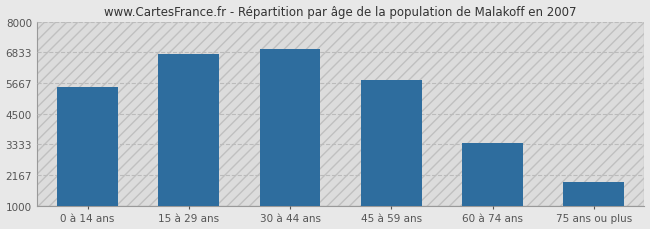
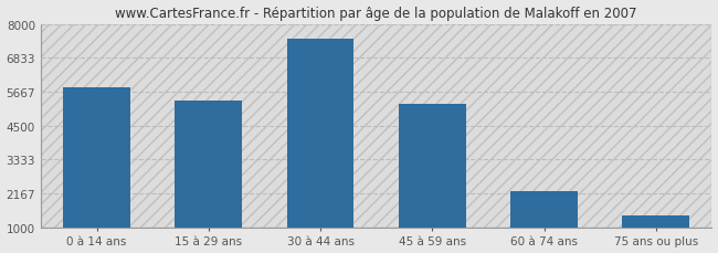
0 à 14 ans: 5530 -> 5800
15 à 29 ans: 6750 -> 5350
30 à 44 ans: 6950 -> 7500
45 à 59 ans: 5780 -> 5250
60 à 74 ans: 3370 -> 2250
75 ans ou plus: 1900 -> 1400
